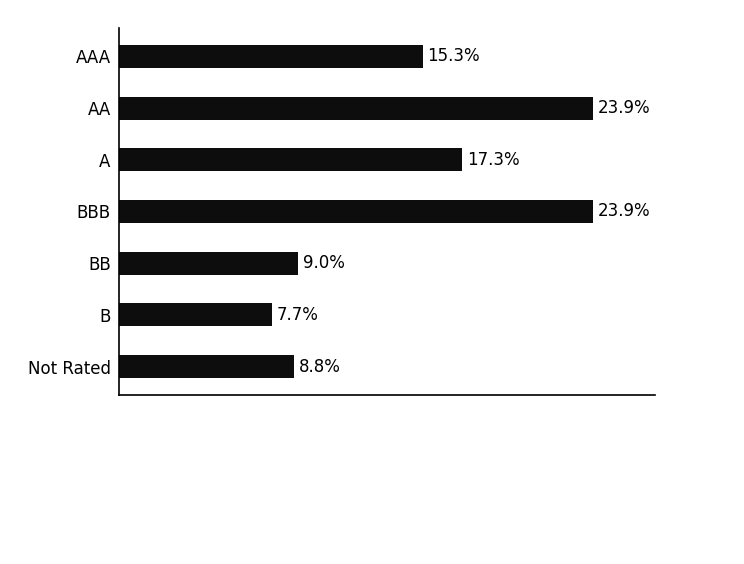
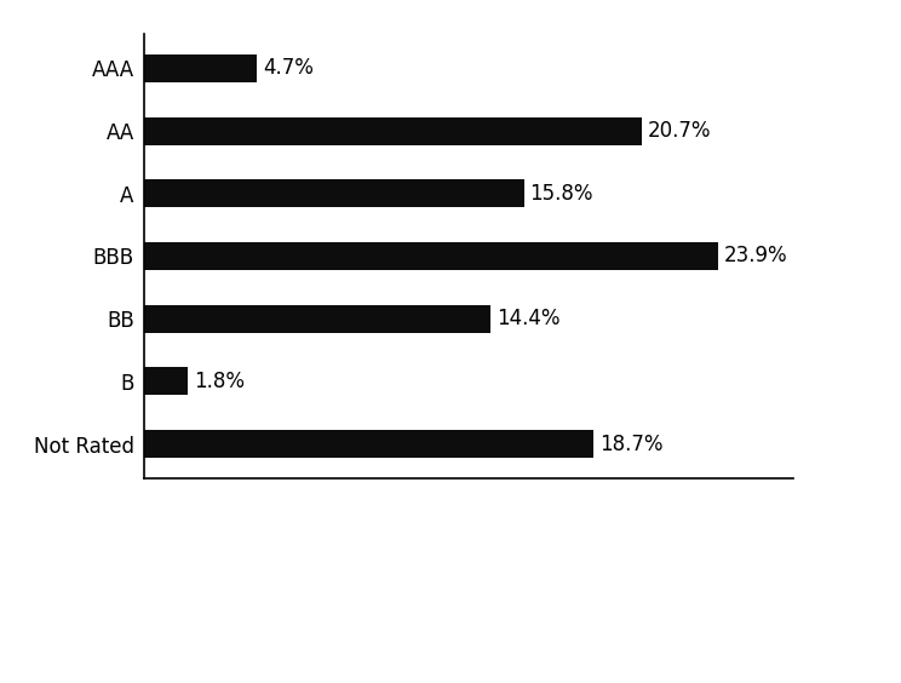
AAA: 15.3% -> 4.7%
AA: 23.9% -> 20.7%
A: 17.3% -> 15.8%
BB: 9.0% -> 14.4%
B: 7.7% -> 1.8%
Not Rated: 8.8% -> 18.7%
